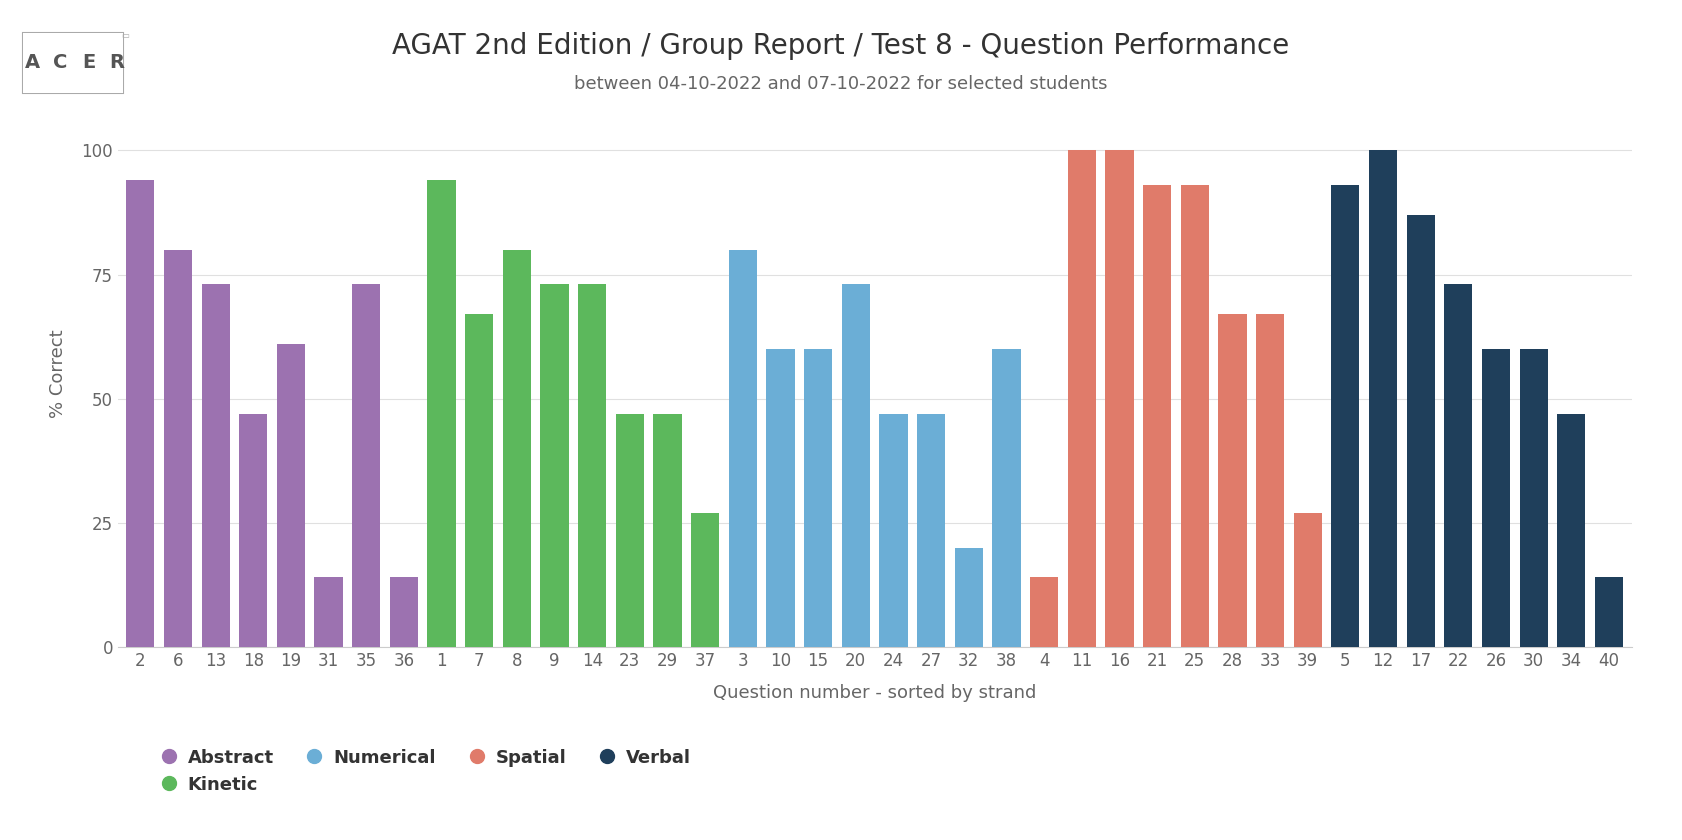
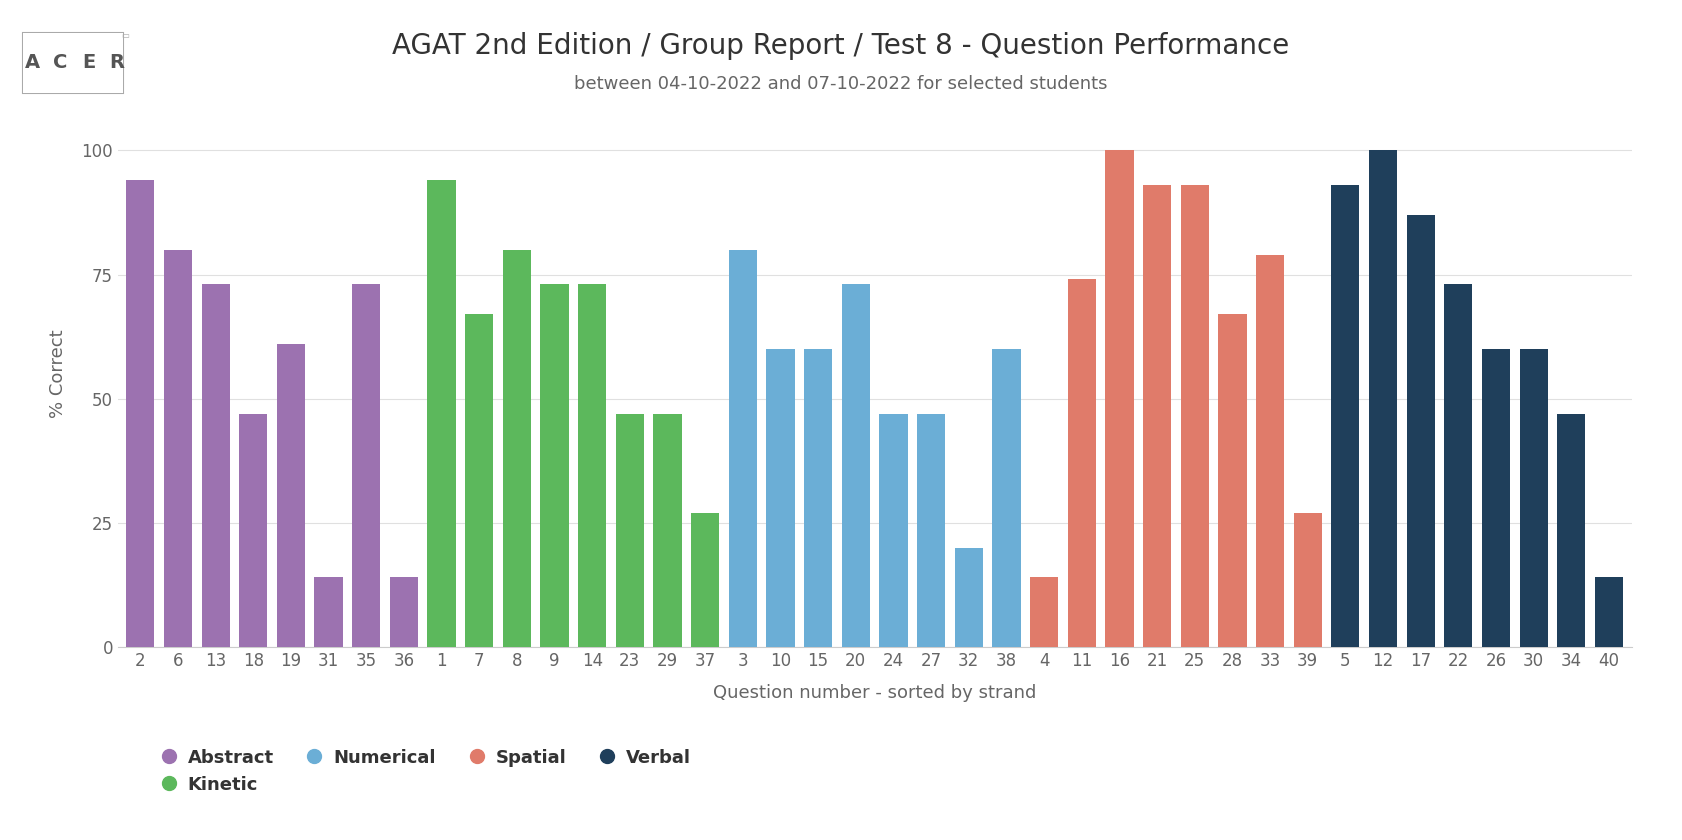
11: 100 -> 74
33: 67 -> 79
